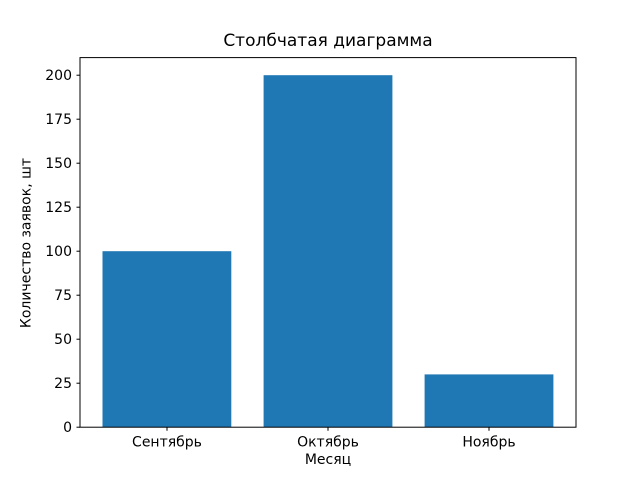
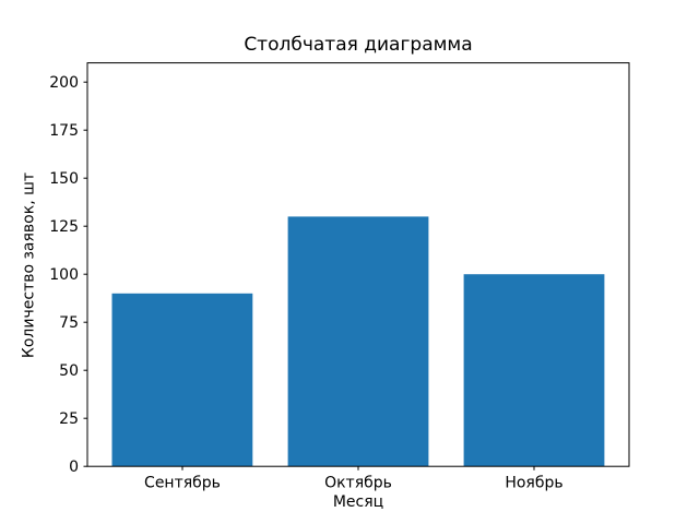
Сентябрь: 100 -> 90
Октябрь: 200 -> 130
Ноябрь: 30 -> 100
